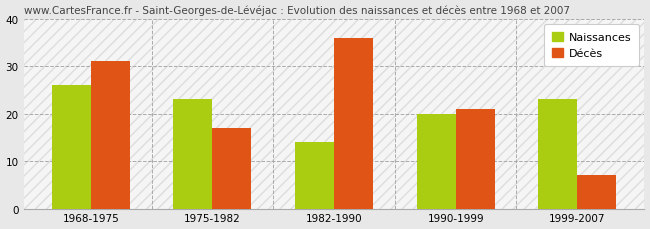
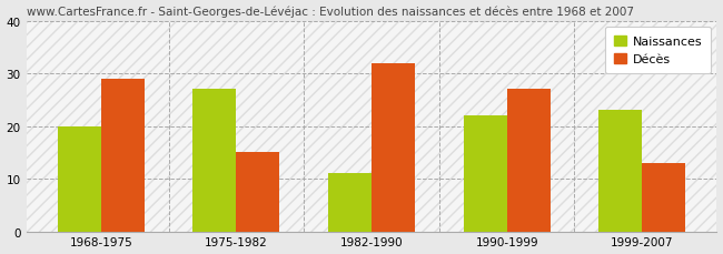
Naissances/1968-1975: 26 -> 20
Décès/1968-1975: 31 -> 29
Naissances/1975-1982: 23 -> 27
Décès/1975-1982: 17 -> 15
Naissances/1982-1990: 14 -> 11
Décès/1982-1990: 36 -> 32
Naissances/1990-1999: 20 -> 22
Décès/1990-1999: 21 -> 27
Décès/1999-2007: 7 -> 13
